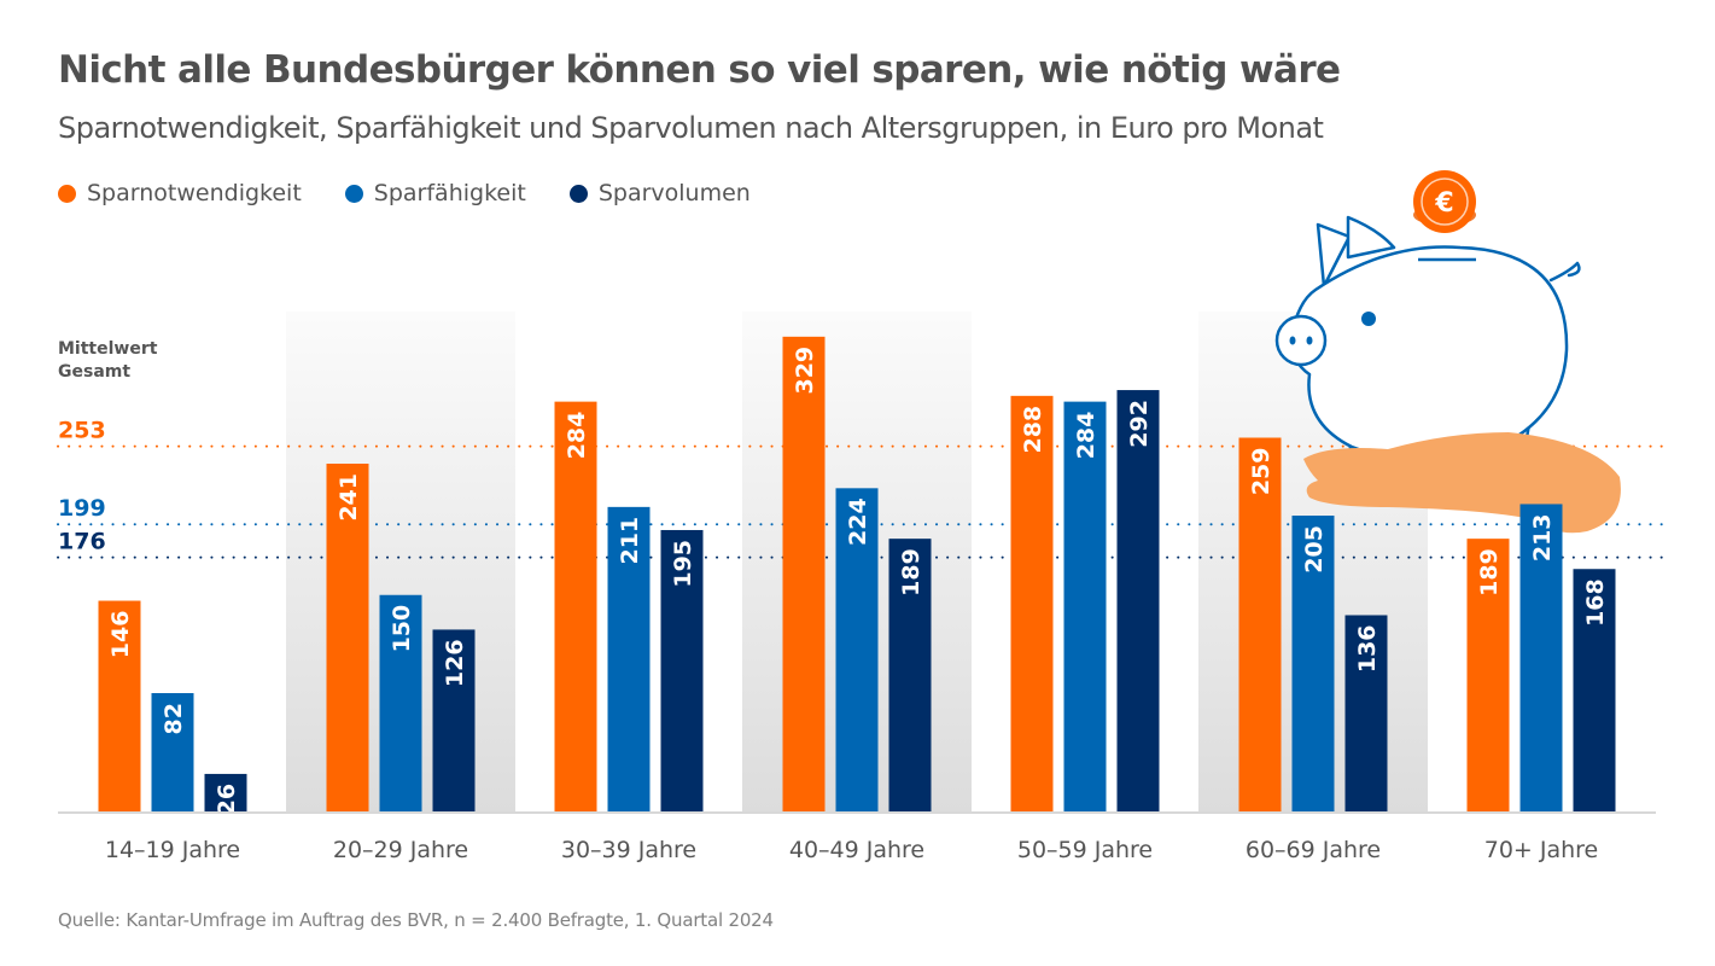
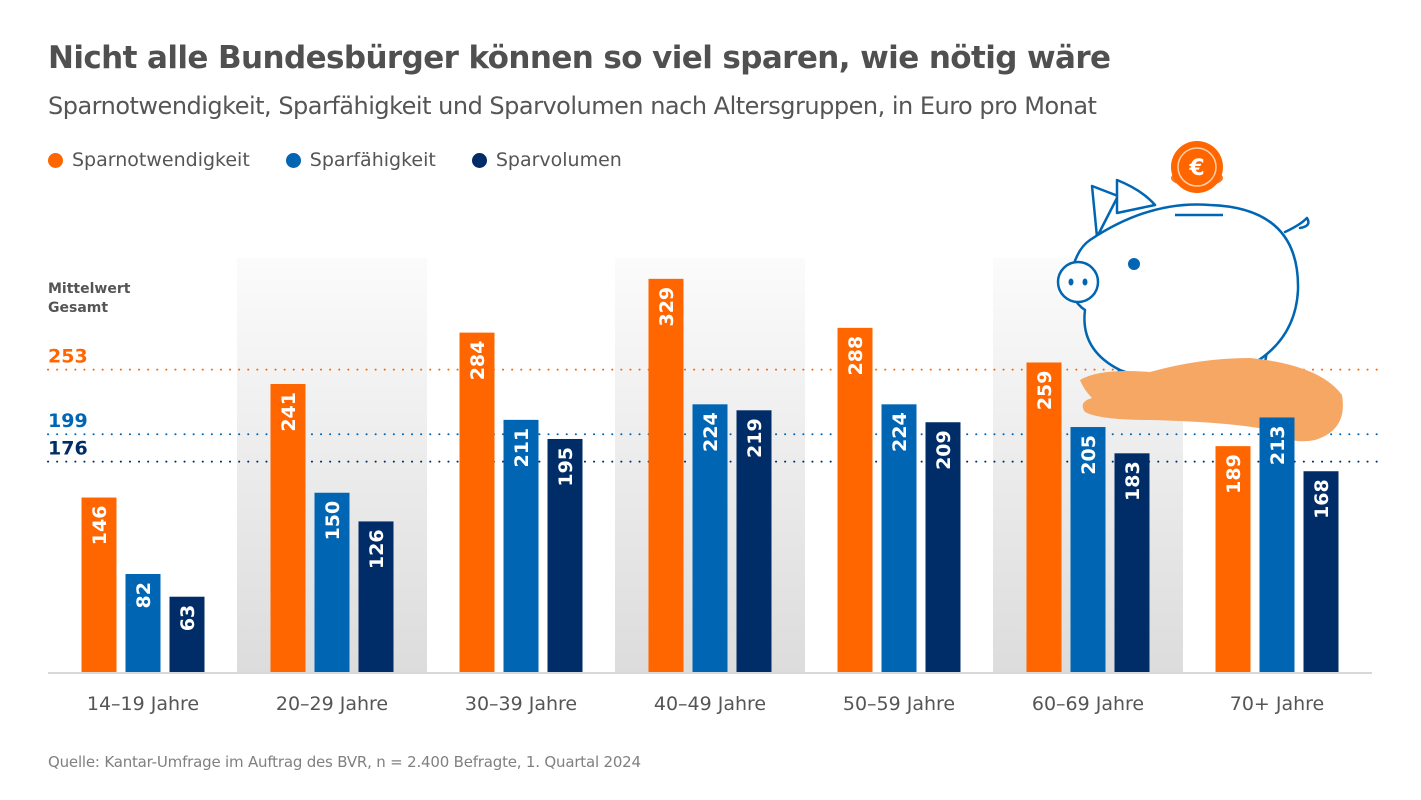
Sparvolumen/14–19 Jahre: 26 -> 63
Sparvolumen/40–49 Jahre: 189 -> 219
Sparfähigkeit/50–59 Jahre: 284 -> 224
Sparvolumen/50–59 Jahre: 292 -> 209
Sparvolumen/60–69 Jahre: 136 -> 183
